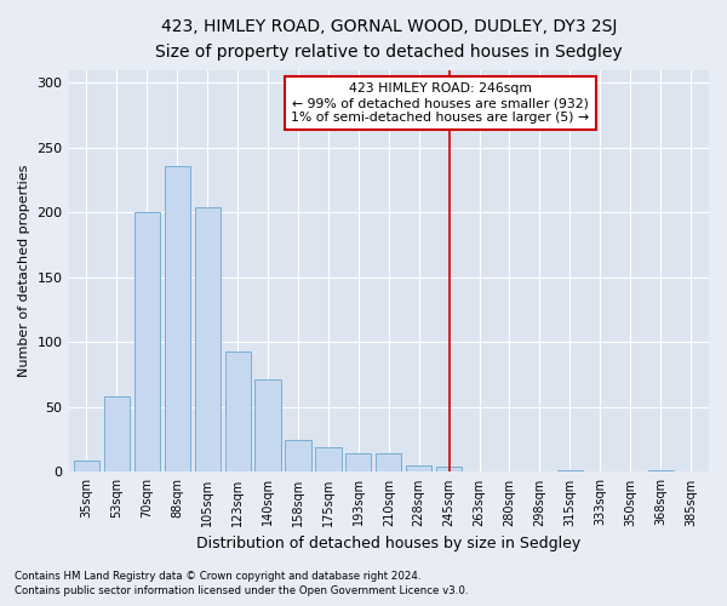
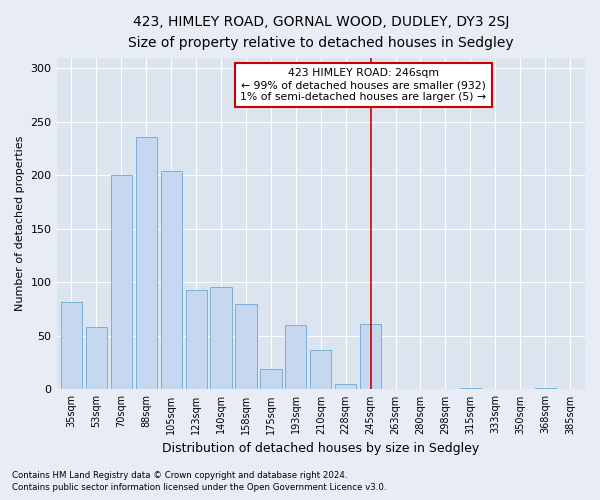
35sqm: 9 -> 82
140sqm: 71 -> 96
158sqm: 25 -> 80
193sqm: 14 -> 60
210sqm: 14 -> 37
245sqm: 4 -> 61
